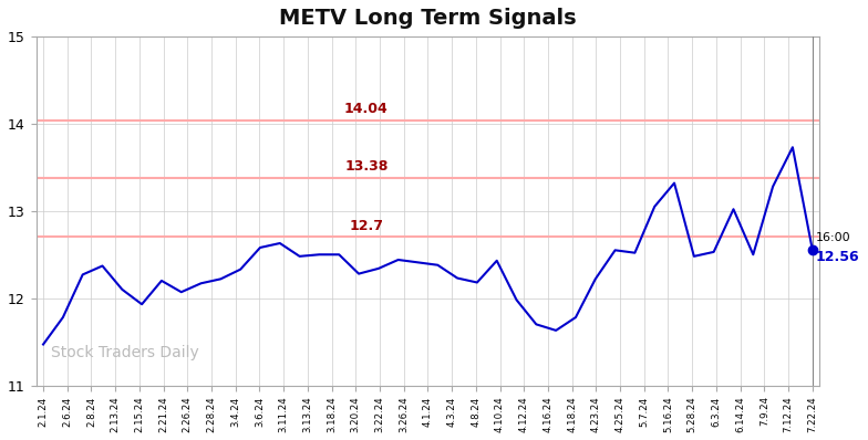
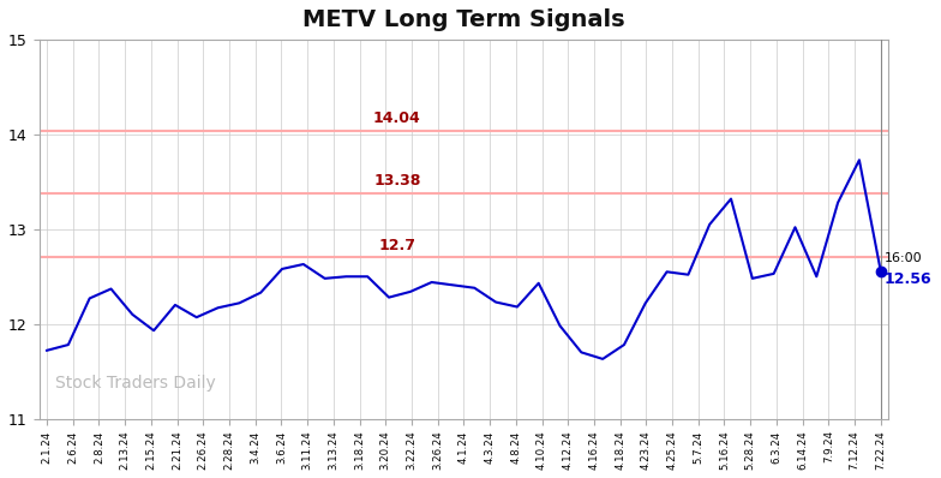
2.1.24: 11.47 -> 11.72
